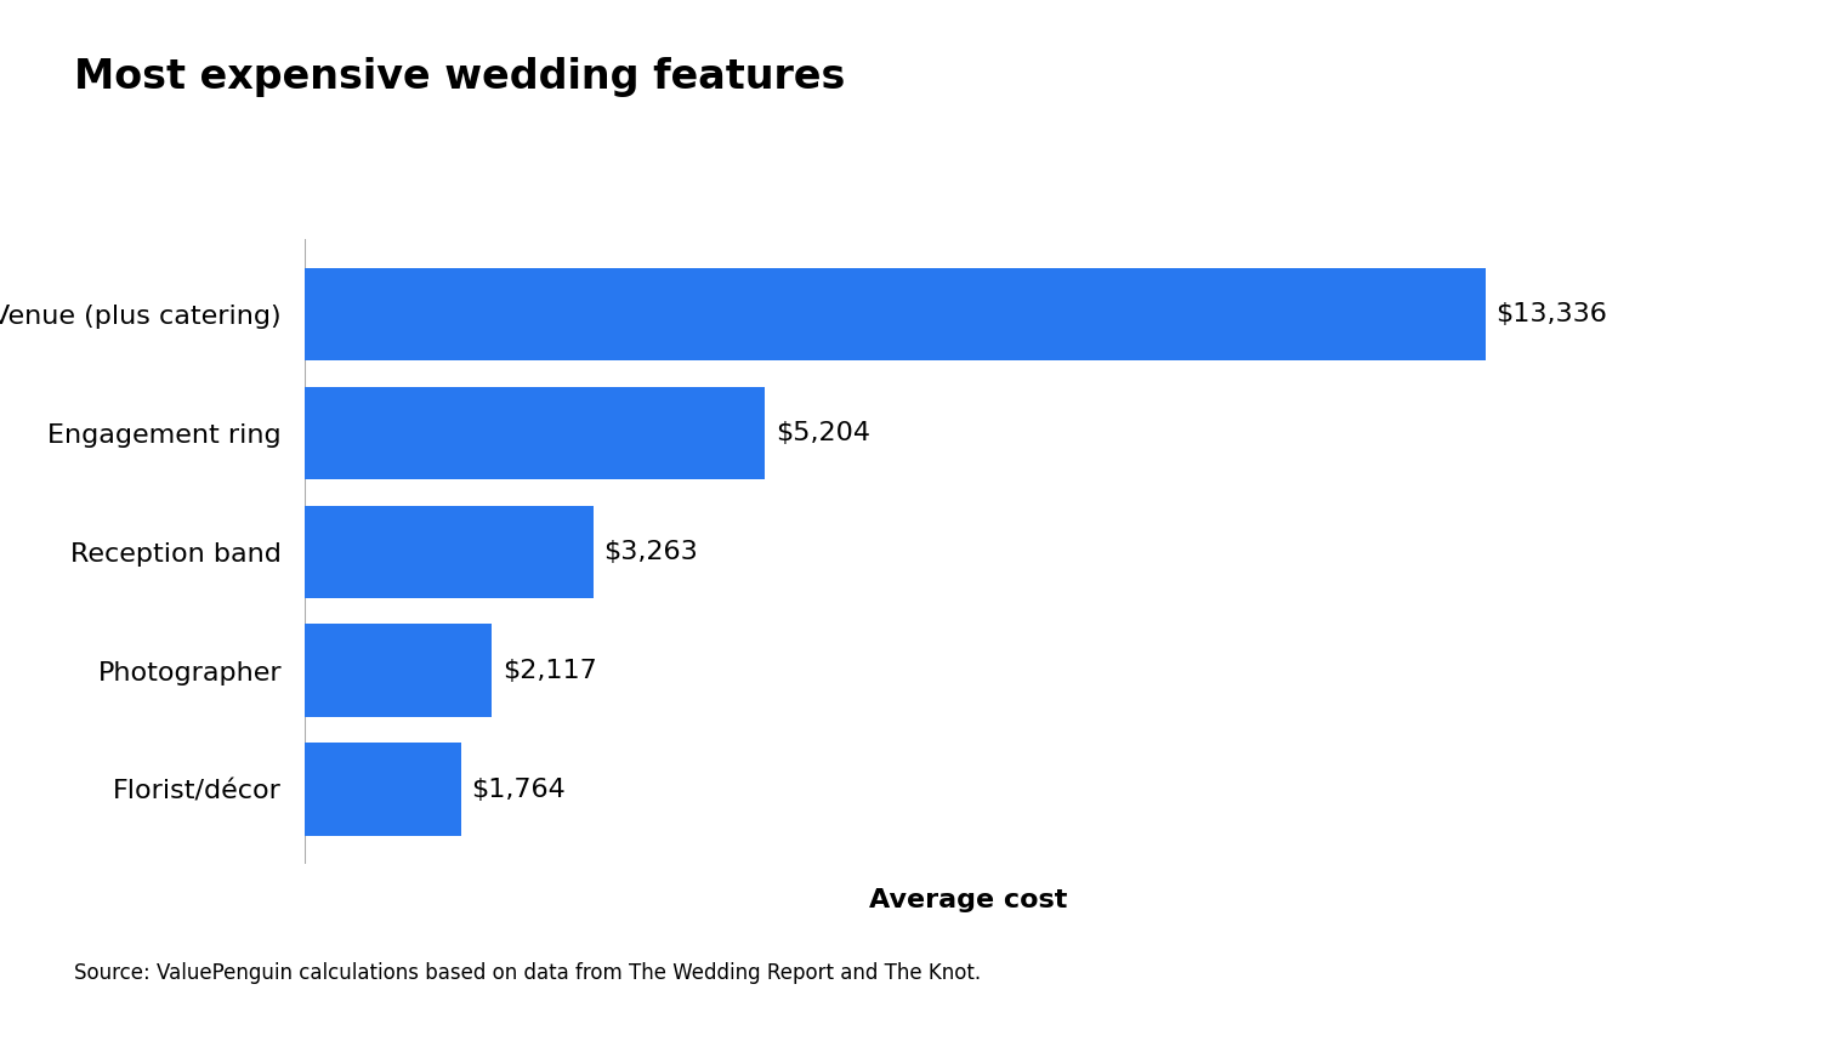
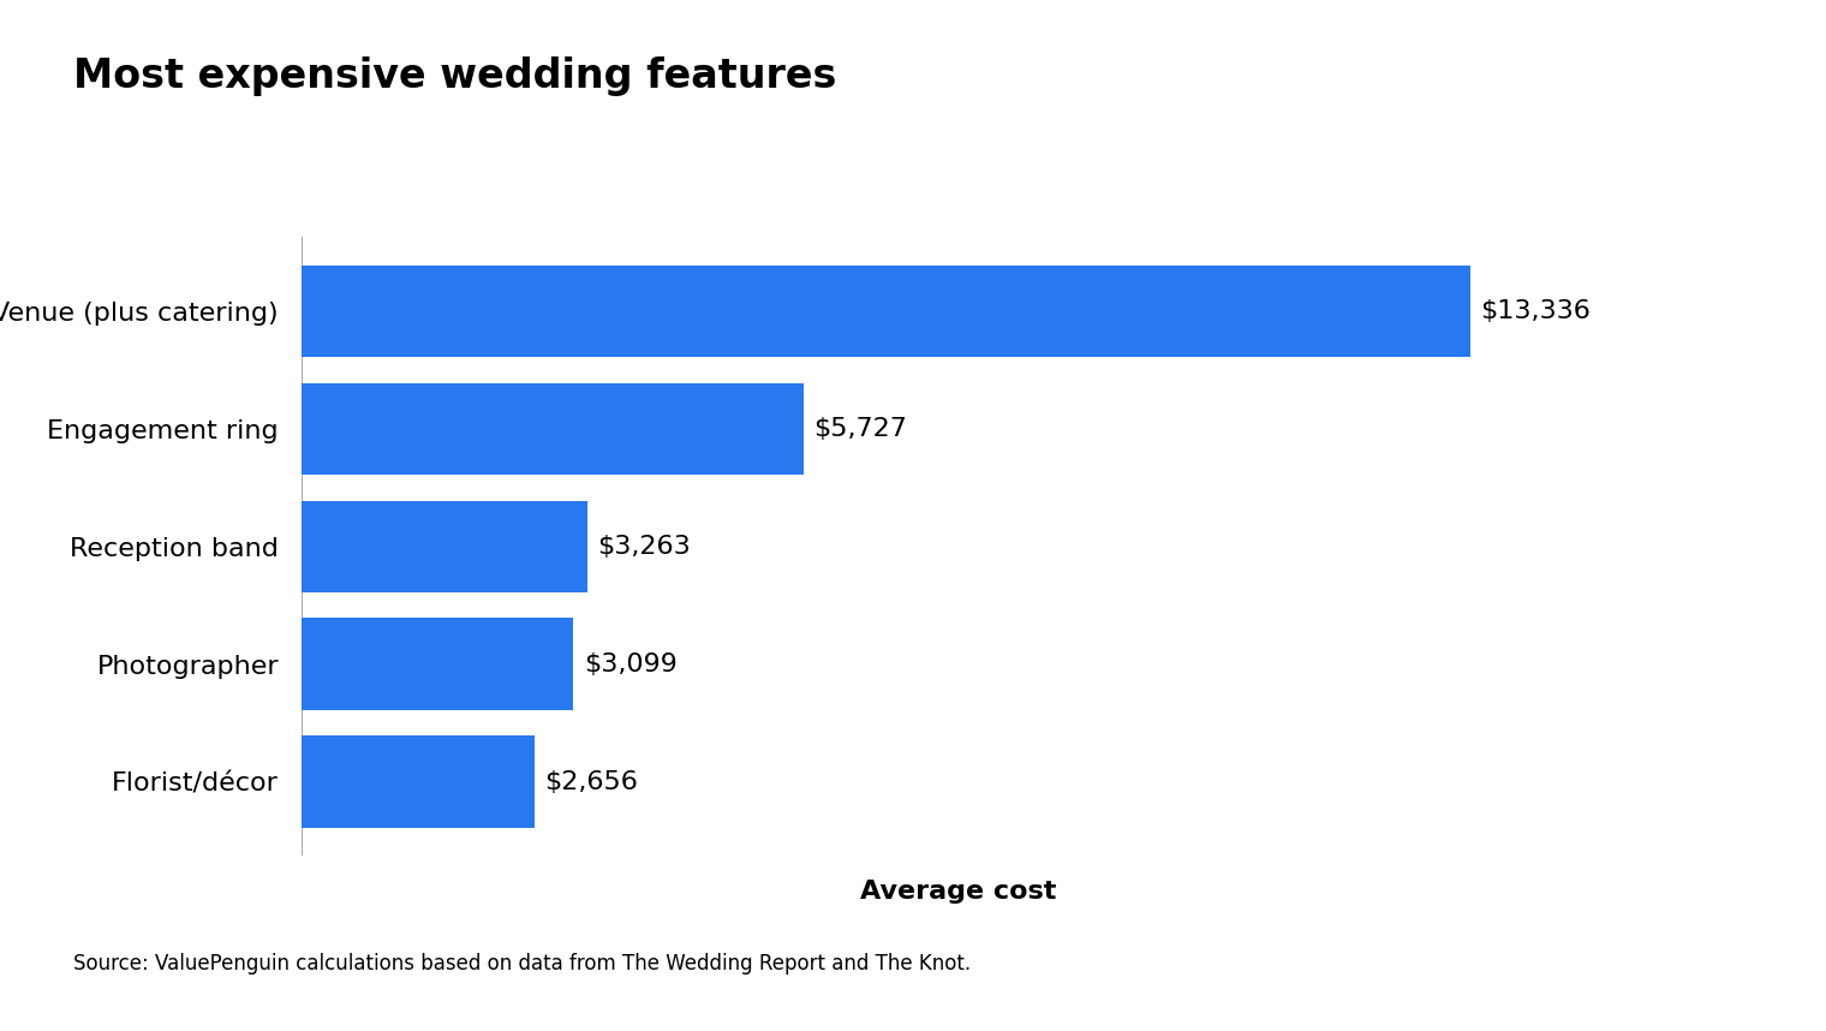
Engagement ring: $5,204 -> $5,727
Photographer: $2,117 -> $3,099
Florist/décor: $1,764 -> $2,656
